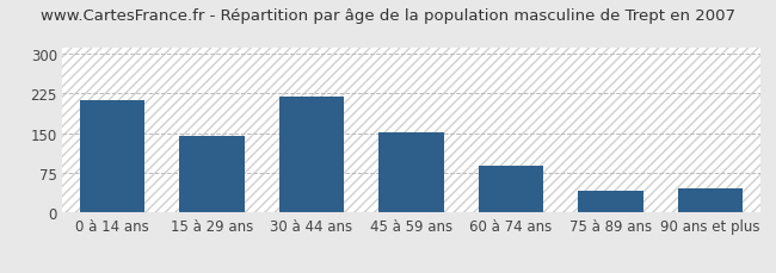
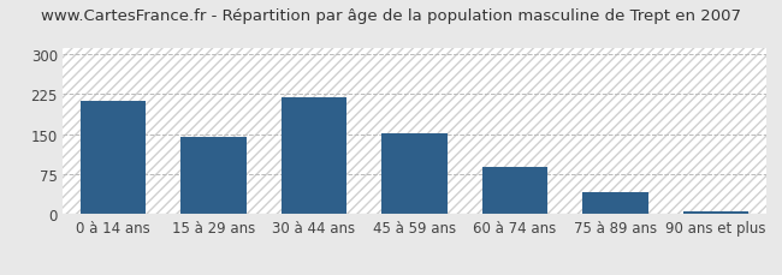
90 ans et plus: 45 -> 5
